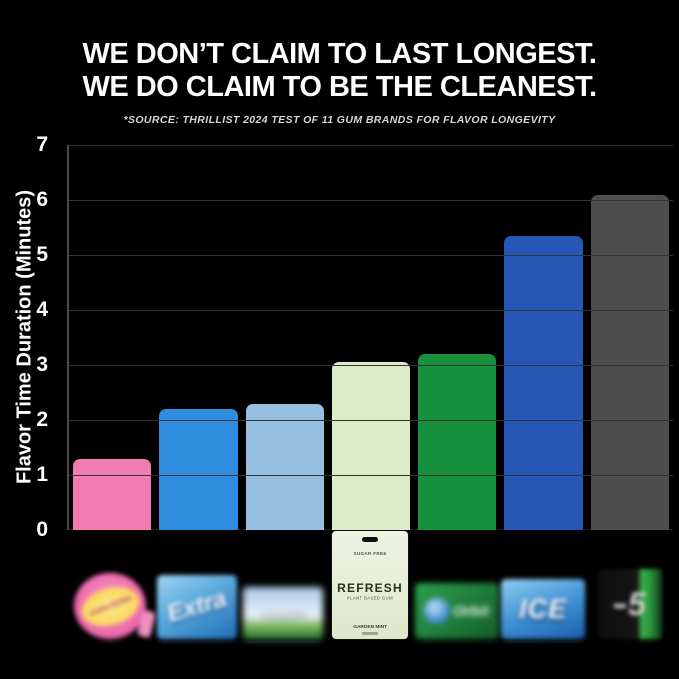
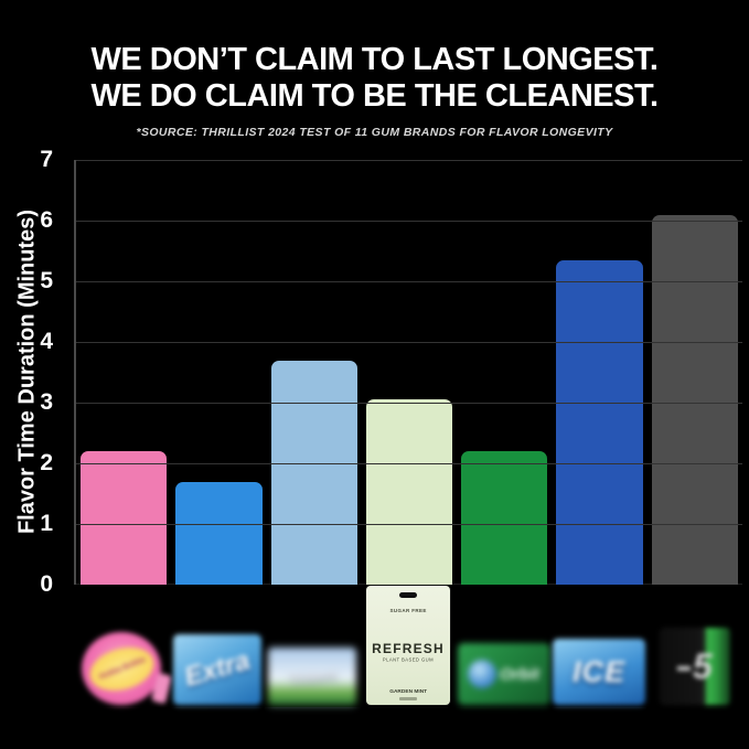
Hubba Bubba: 1.3 -> 2.2
Extra: 2.2 -> 1.7
Trident: 2.3 -> 3.7
Orbit: 3.2 -> 2.2
